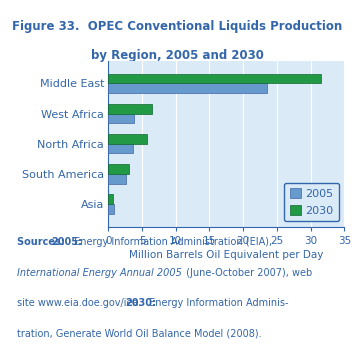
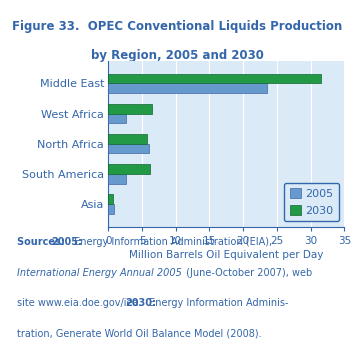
2005/West Africa: 3.8 -> 2.6
2005/North Africa: 3.6 -> 6.0
2030/South America: 3.0 -> 6.2
